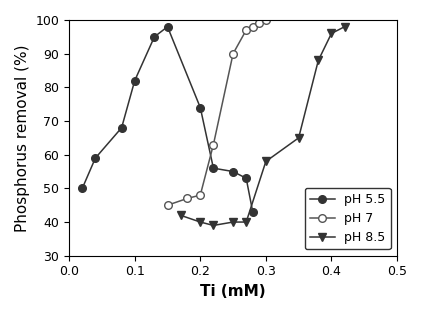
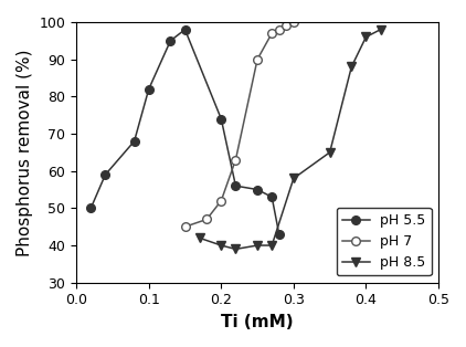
pH 7/0.2: 48 -> 52
